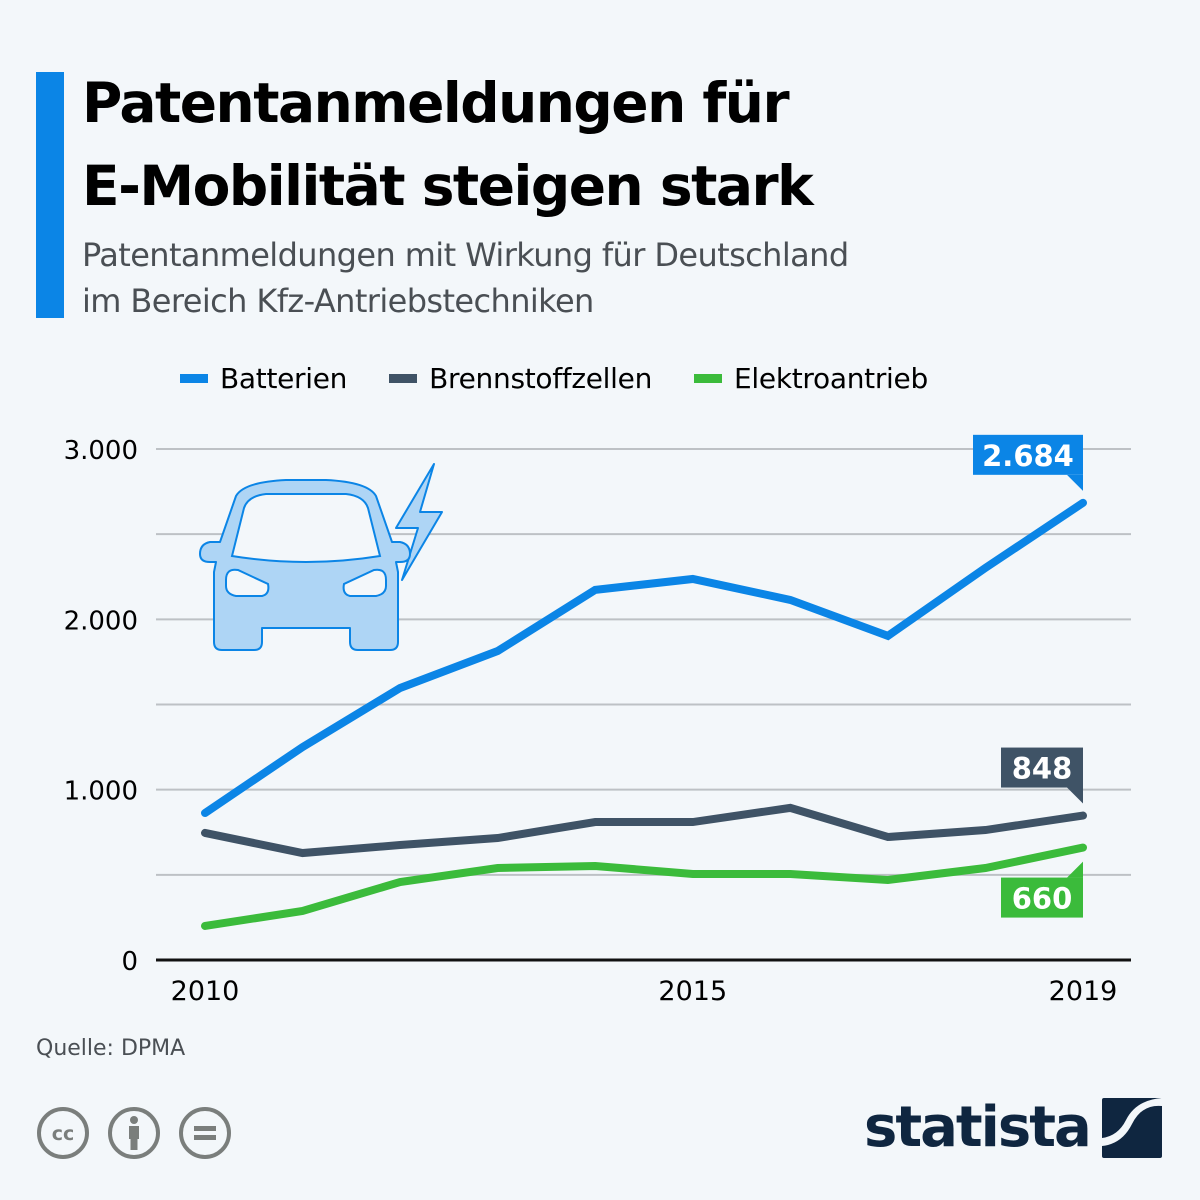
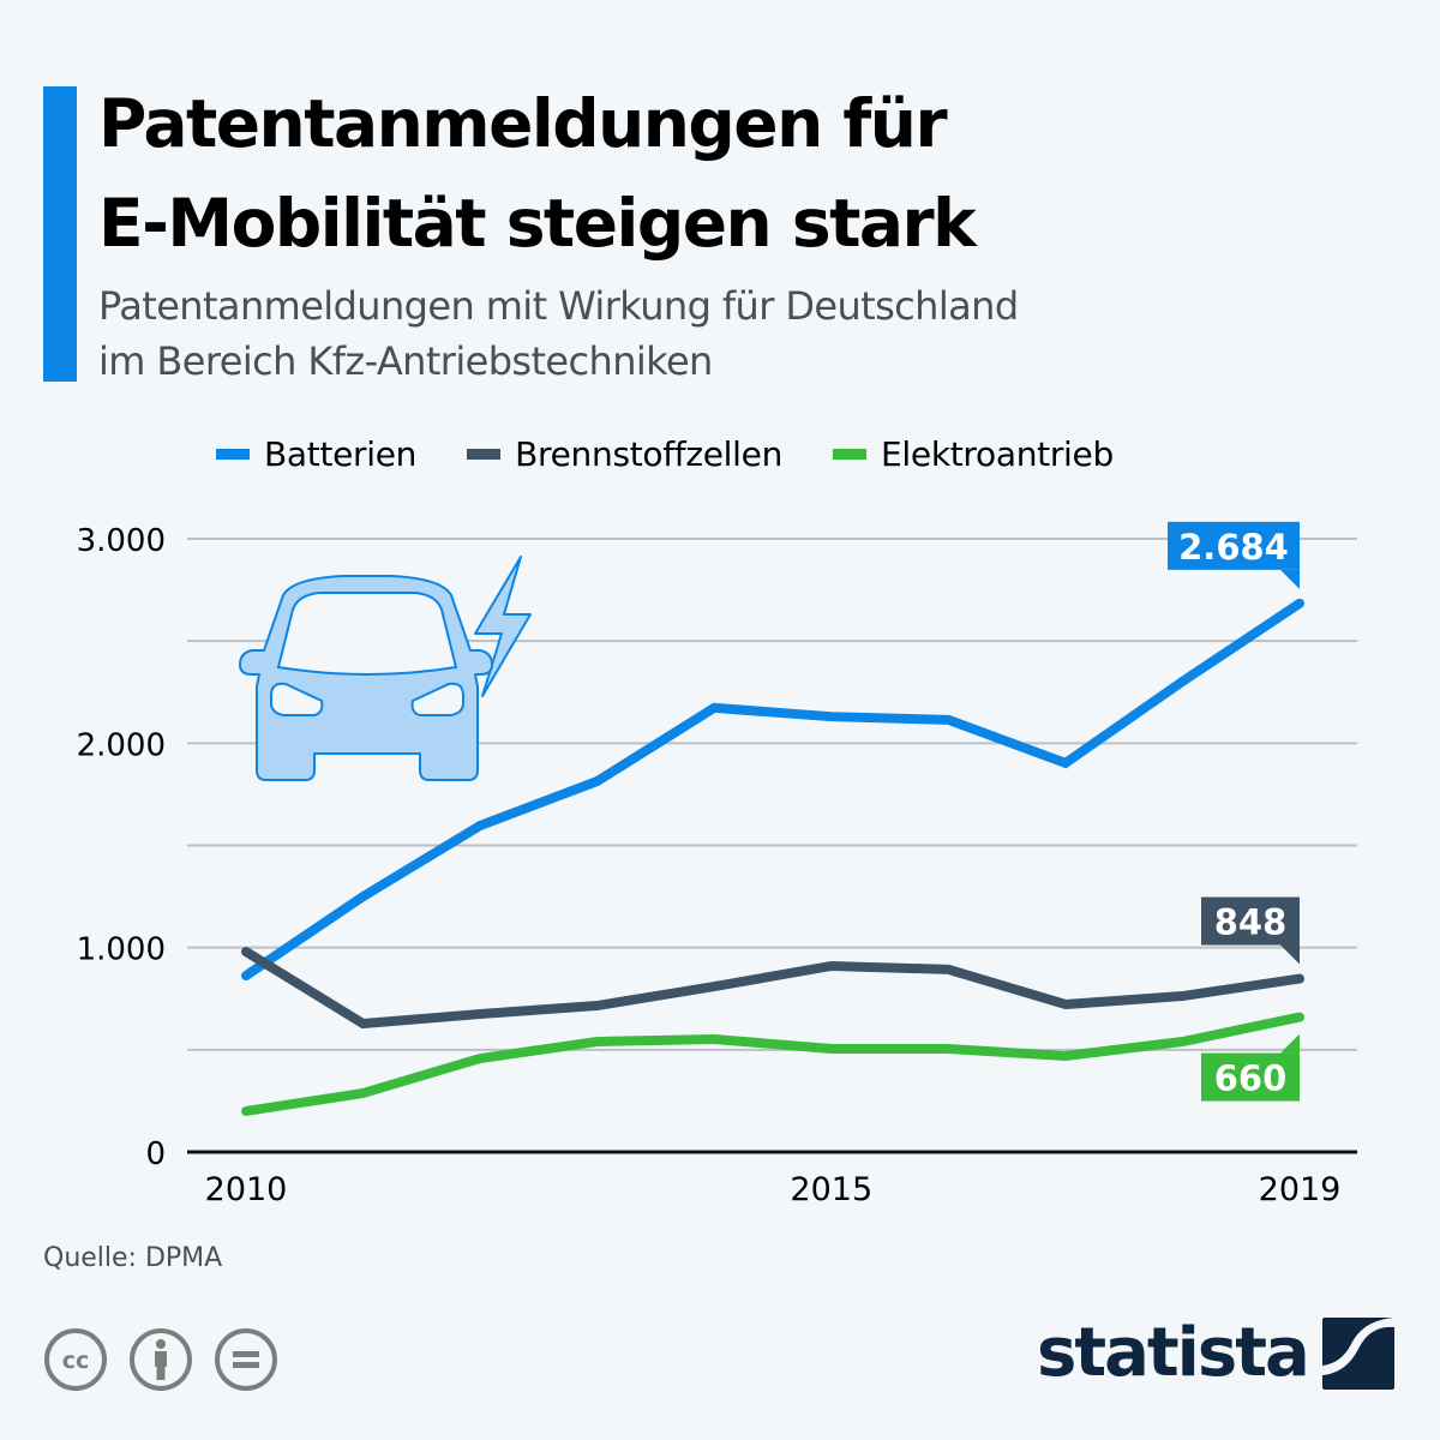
Brennstoffzellen/2010: 750 -> 980
Batterien/2015: 2240 -> 2130
Brennstoffzellen/2015: 810 -> 910
